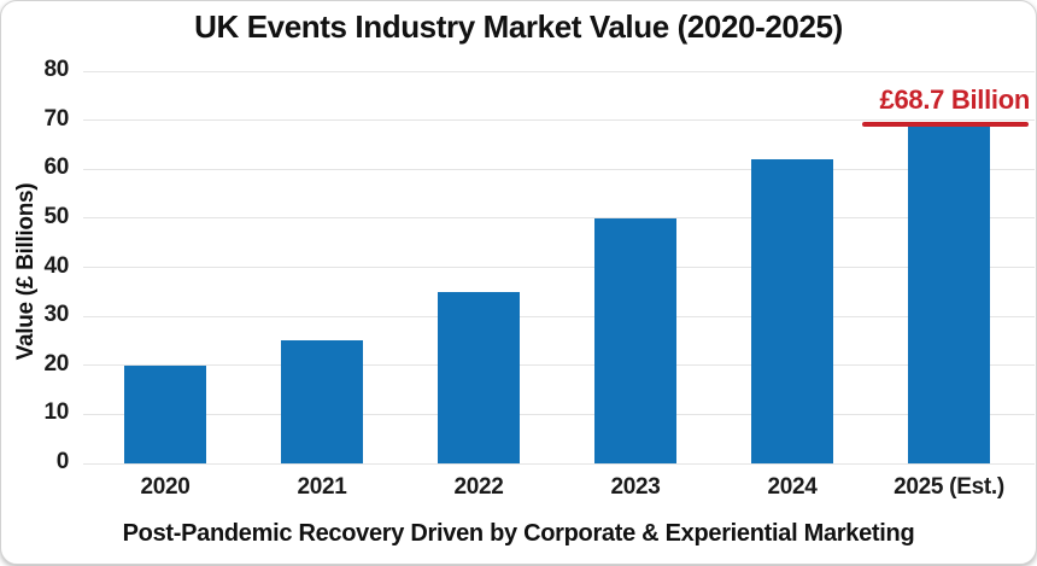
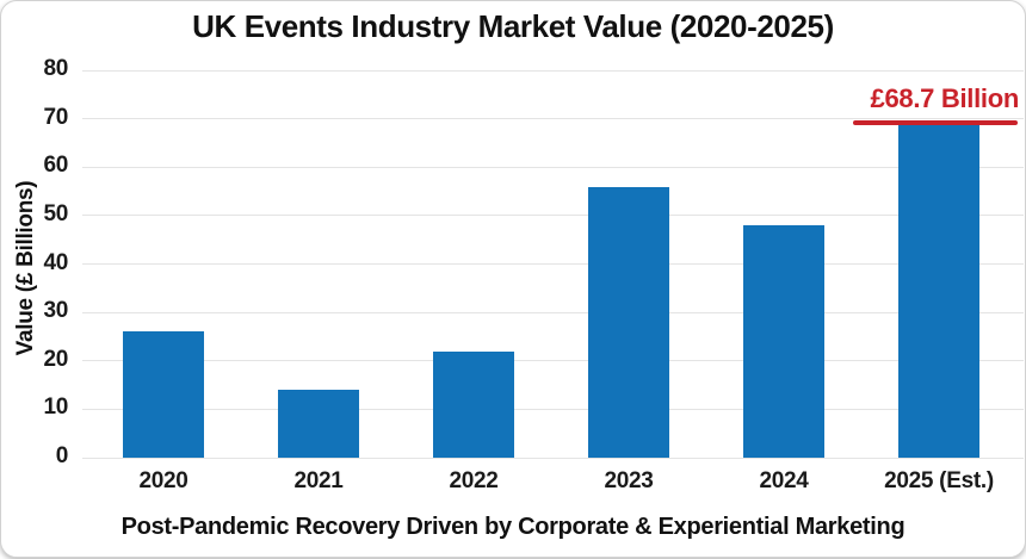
2020: 20 -> 26
2021: 25 -> 14
2022: 35 -> 22
2023: 50 -> 56
2024: 62 -> 48
